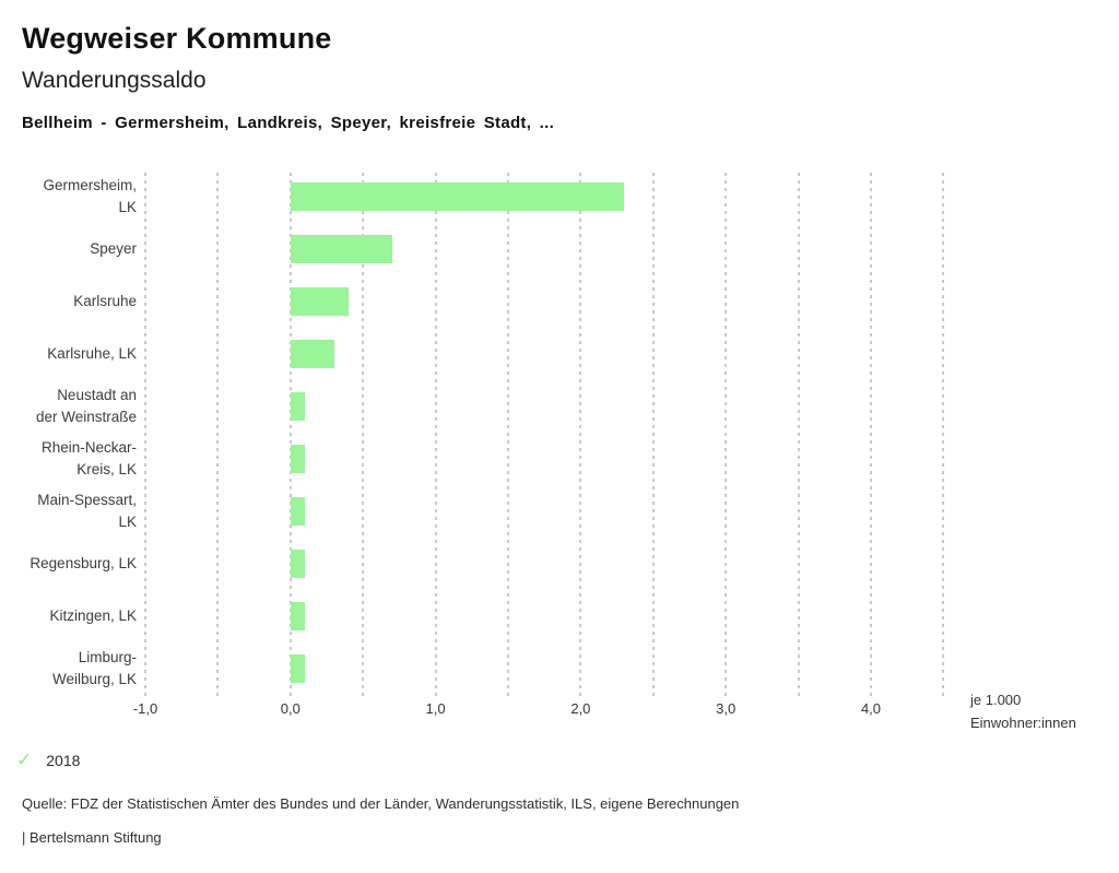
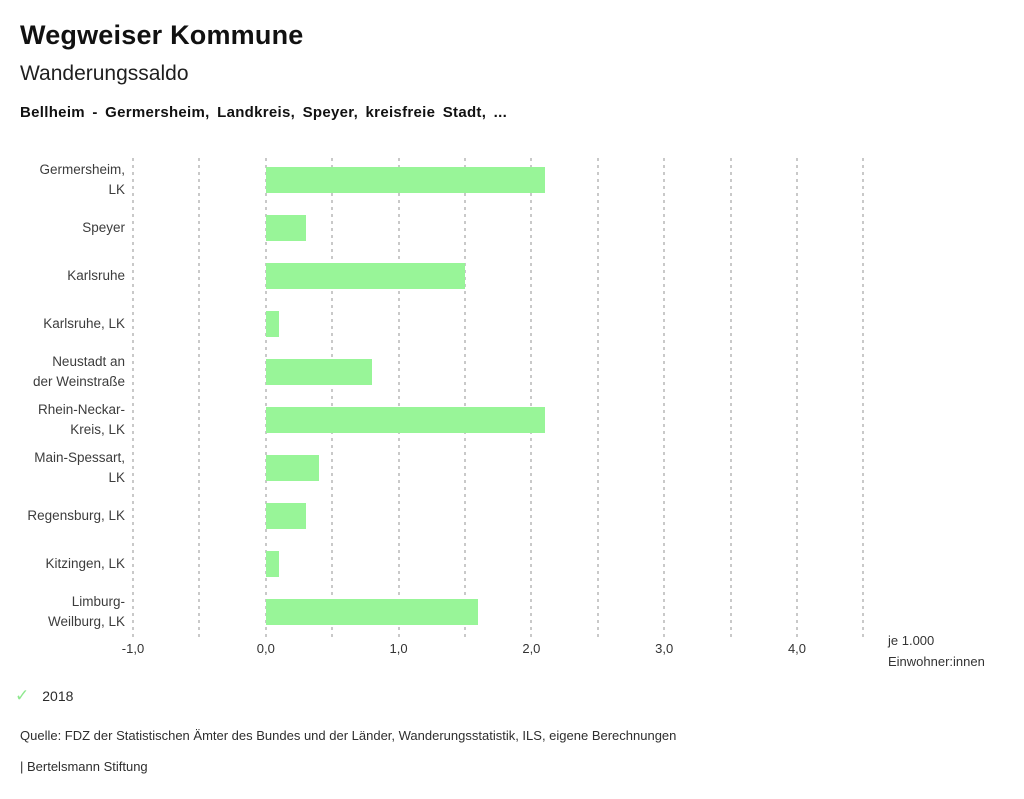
Germersheim, LK: 2,3 -> 2,1
Speyer: 0,7 -> 0,3
Karlsruhe: 0,4 -> 1,5
Karlsruhe, LK: 0,3 -> 0,1
Neustadt an der Weinstraße: 0,1 -> 0,8
Rhein-Neckar- Kreis, LK: 0,1 -> 2,1
Main-Spessart, LK: 0,1 -> 0,4
Regensburg, LK: 0,1 -> 0,3
Limburg- Weilburg, LK: 0,1 -> 1,6
